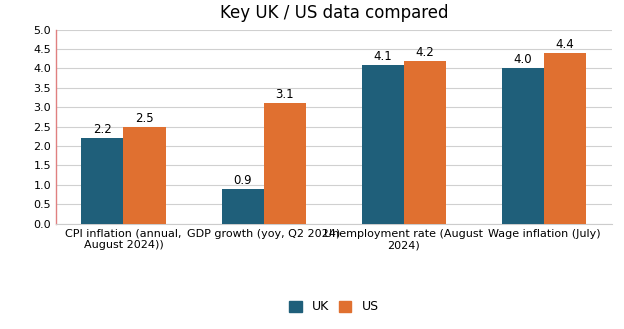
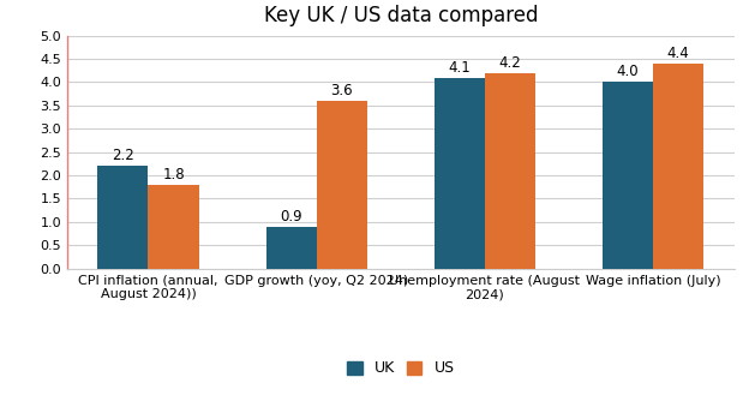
US/CPI inflation (annual, August 2024)): 2.5 -> 1.8
US/GDP growth (yoy, Q2 2024): 3.1 -> 3.6
